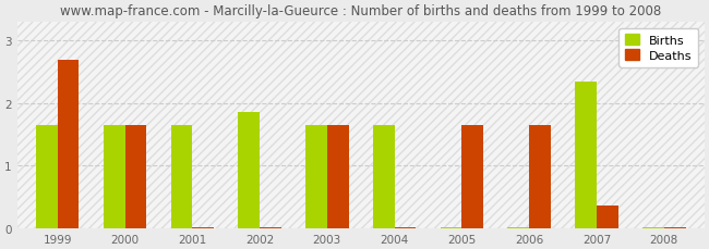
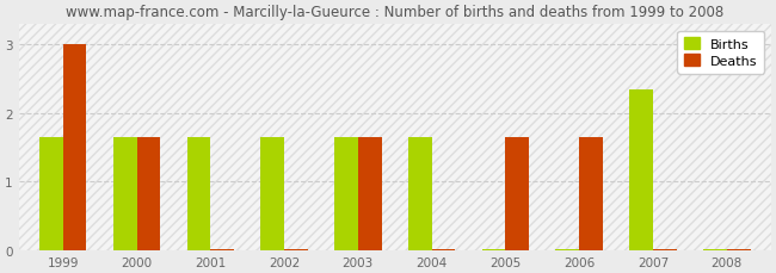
Deaths/1999: 2.70 -> 3.00
Births/2002: 1.86 -> 1.65
Deaths/2007: 0.36 -> 0.02
